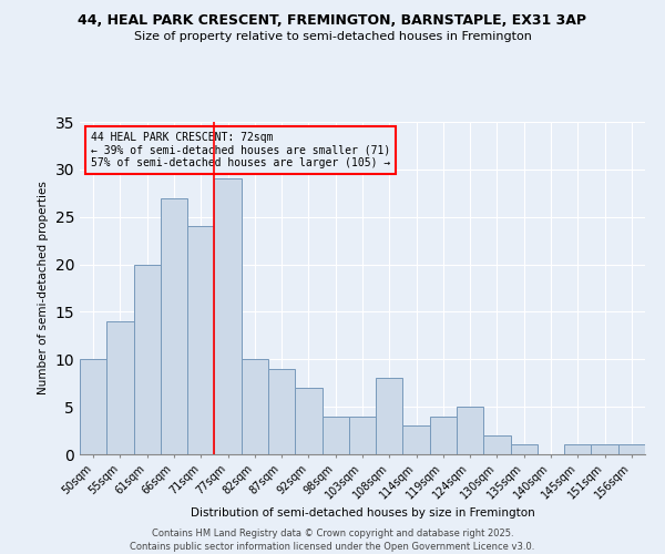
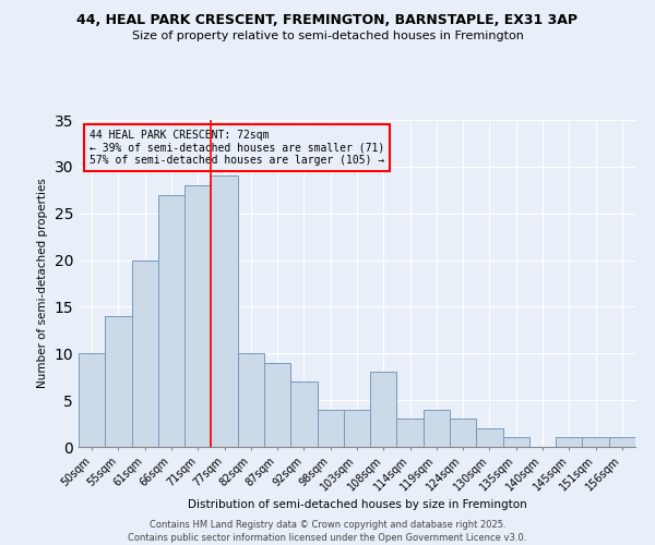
71sqm: 24 -> 28
124sqm: 5 -> 3
